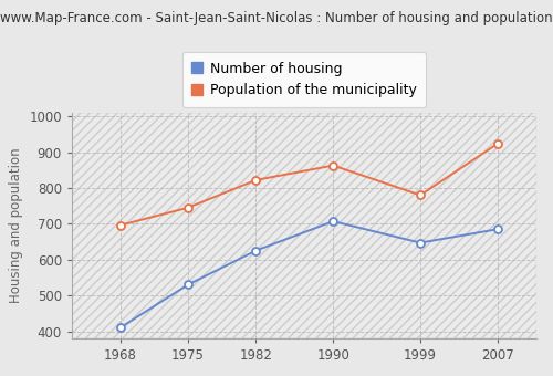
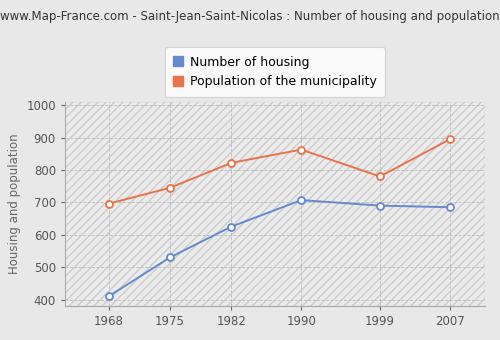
Number of housing/1999: 647 -> 690
Population of the municipality/2007: 924 -> 895
